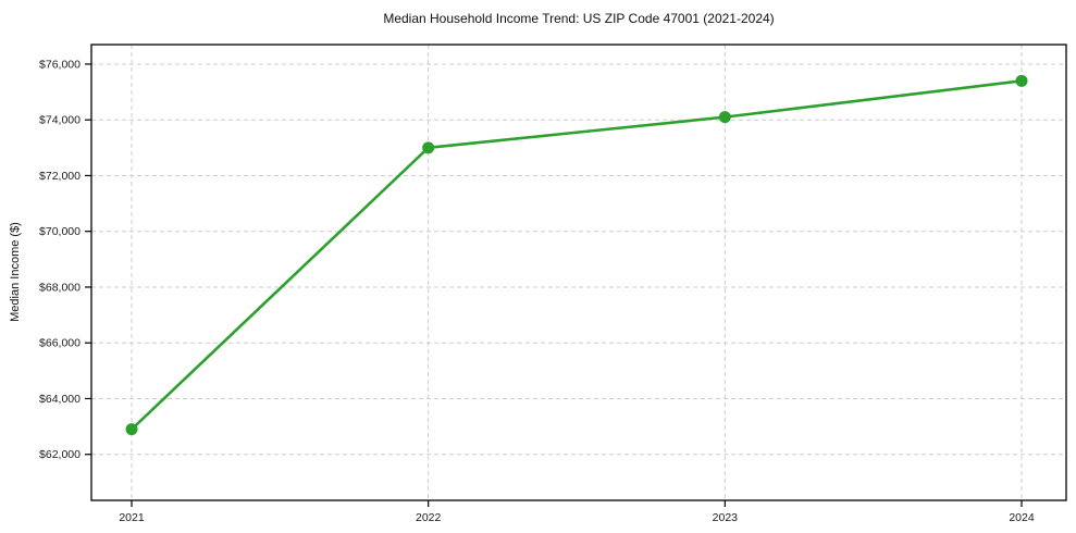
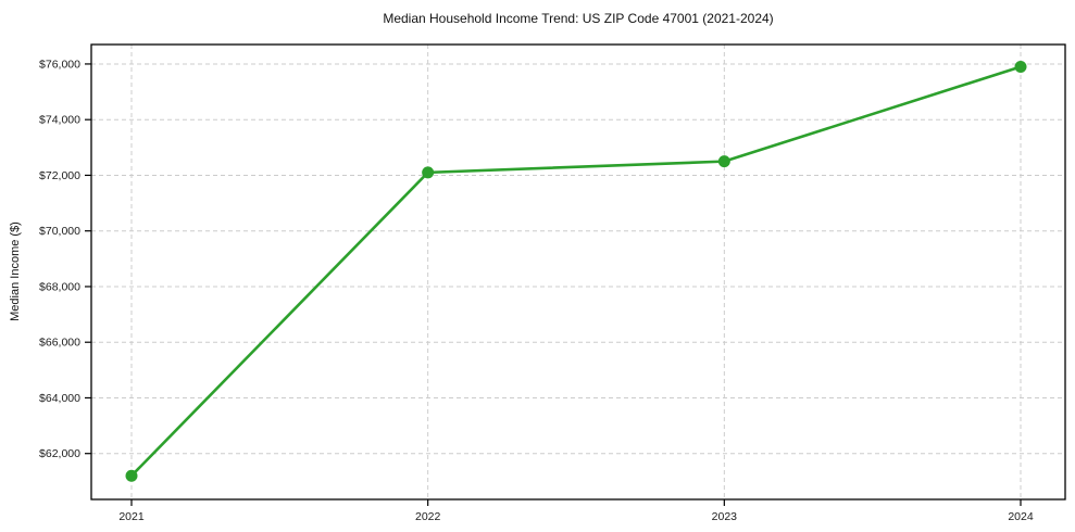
2021: $62900 -> $61200
2022: $73000 -> $72100
2023: $74100 -> $72500
2024: $75400 -> $75900
